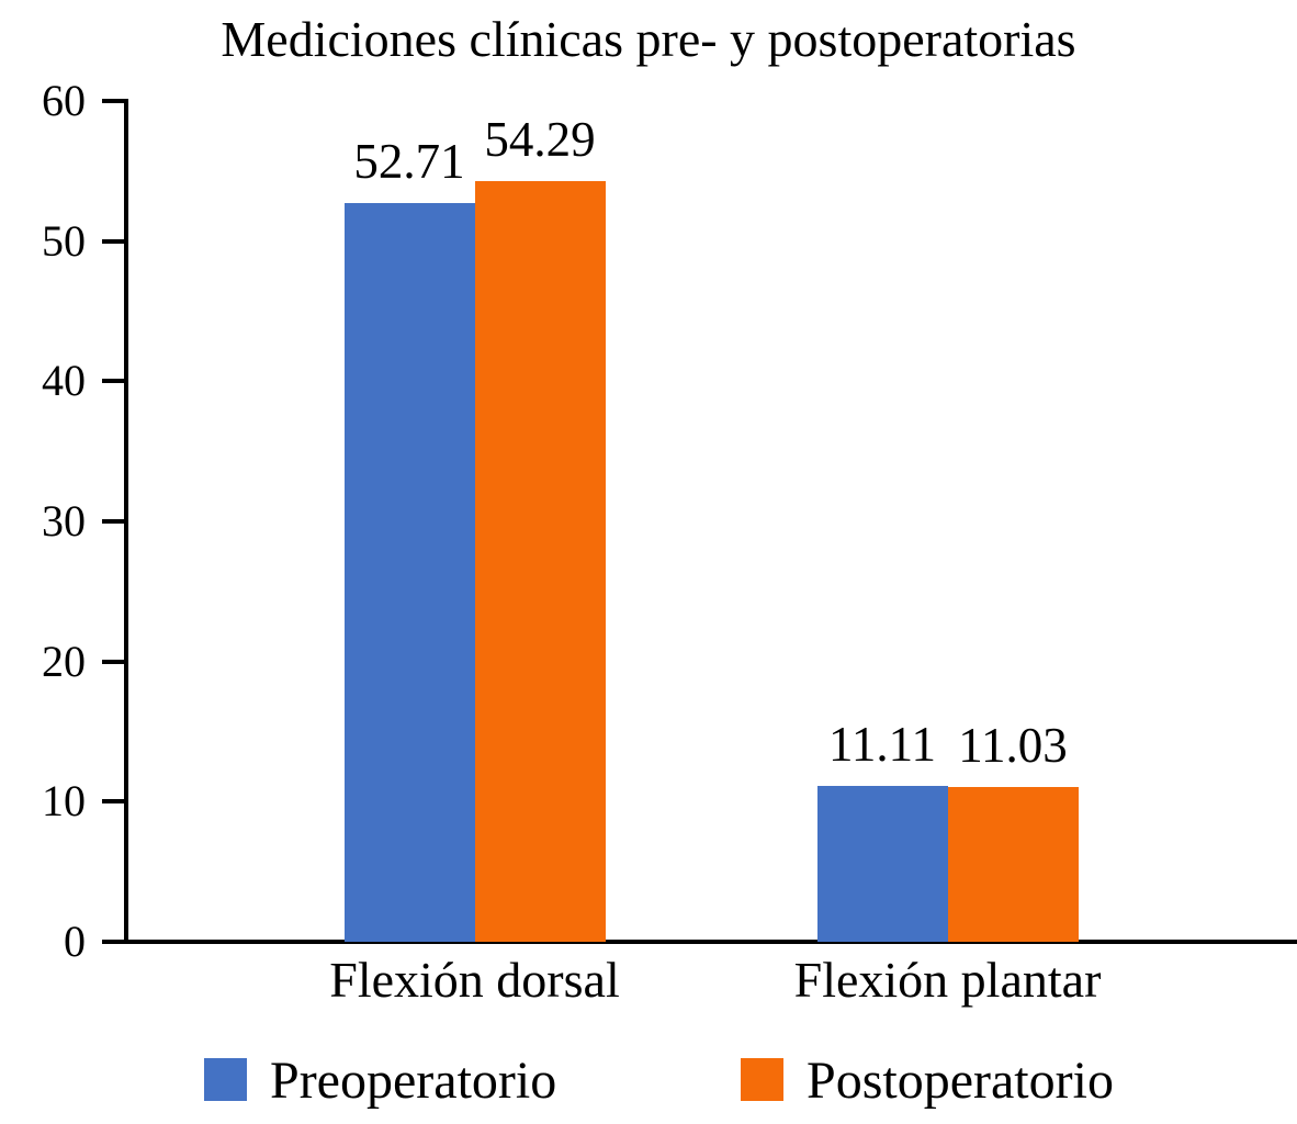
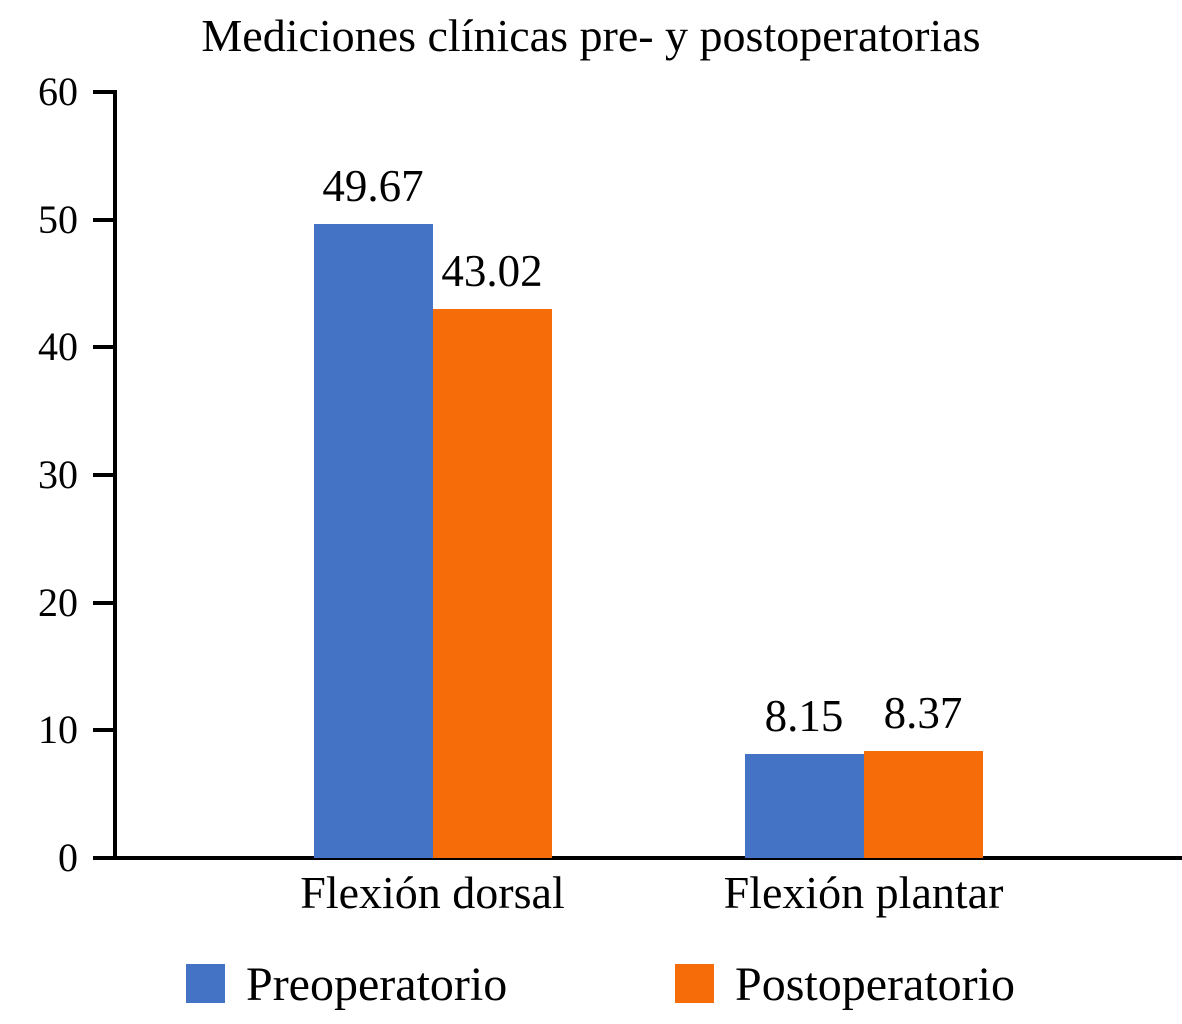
Preoperatorio/Flexión dorsal: 52.71 -> 49.67
Postoperatorio/Flexión dorsal: 54.29 -> 43.02
Preoperatorio/Flexión plantar: 11.11 -> 8.15
Postoperatorio/Flexión plantar: 11.03 -> 8.37
